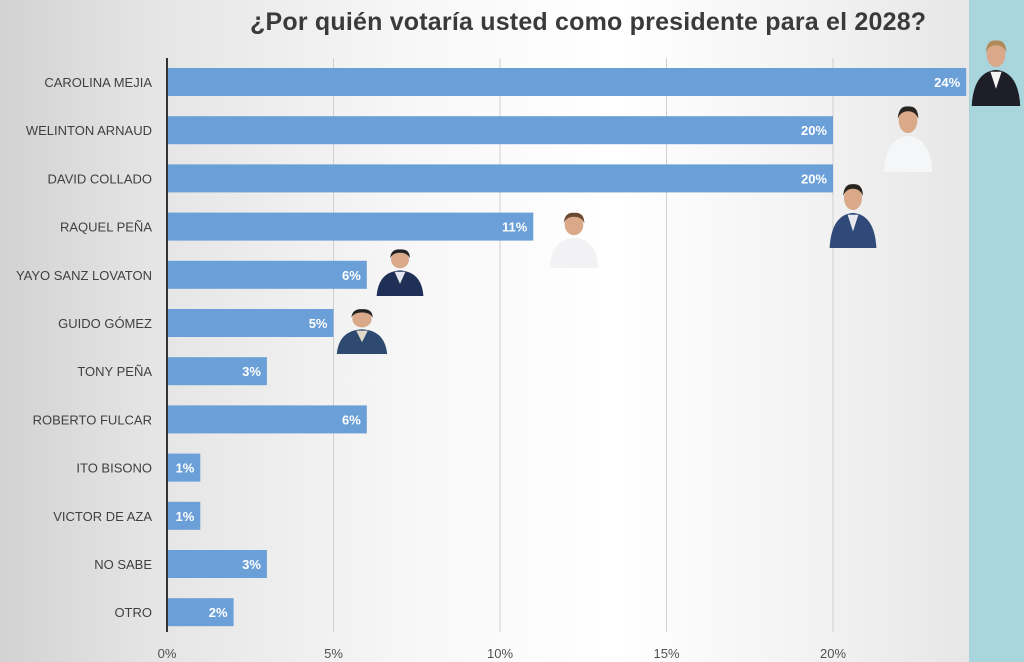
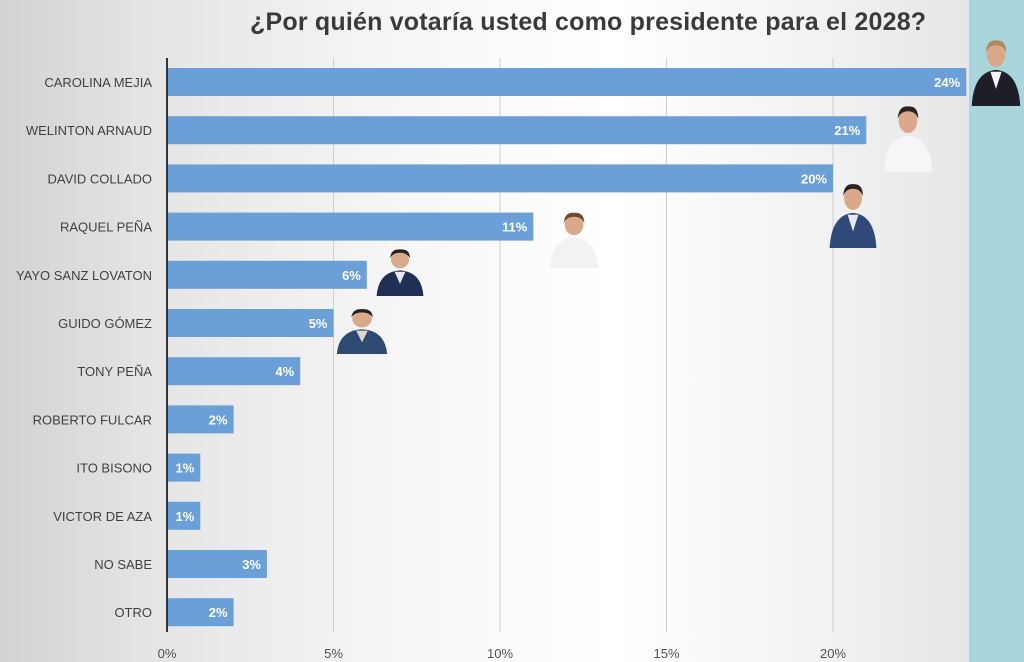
WELINTON ARNAUD: 20% -> 21%
TONY PEÑA: 3% -> 4%
ROBERTO FULCAR: 6% -> 2%
